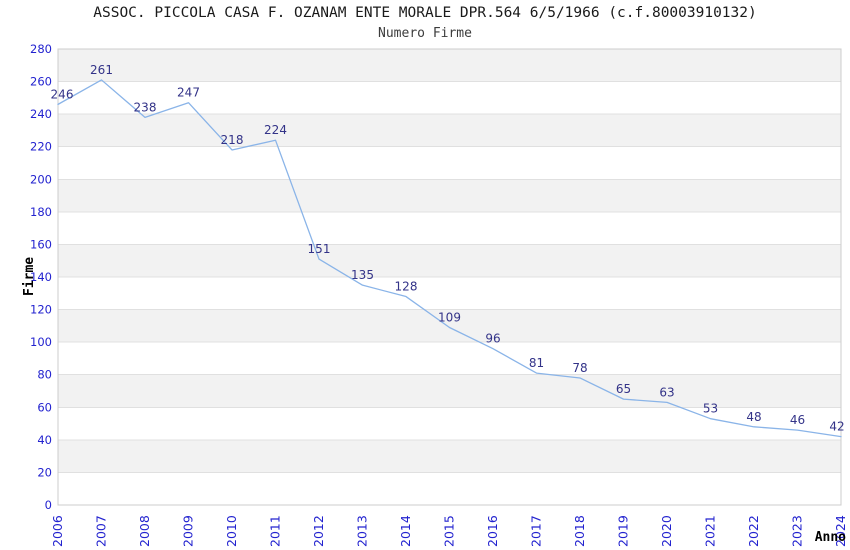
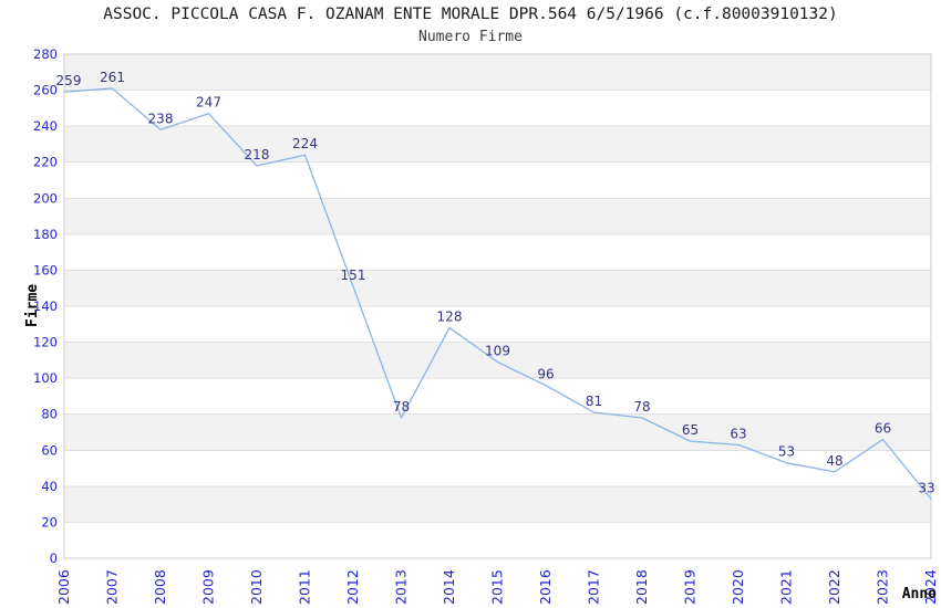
2006: 246 -> 259
2013: 135 -> 78
2023: 46 -> 66
2024: 42 -> 33
